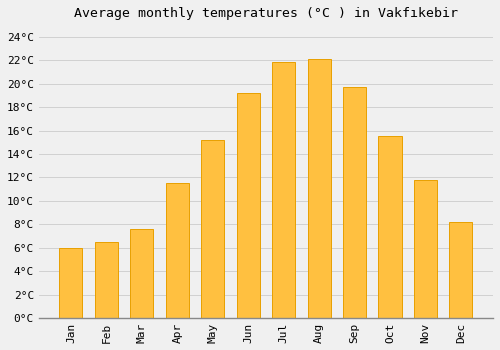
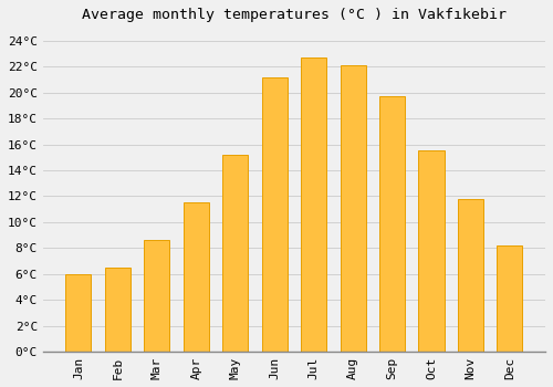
Mar: 7.6°C -> 8.6°C
Jun: 19.2°C -> 21.2°C
Jul: 21.9°C -> 22.7°C
